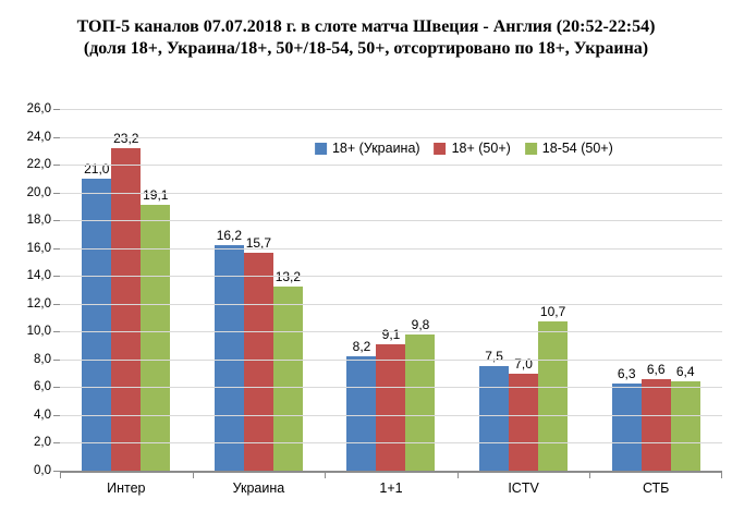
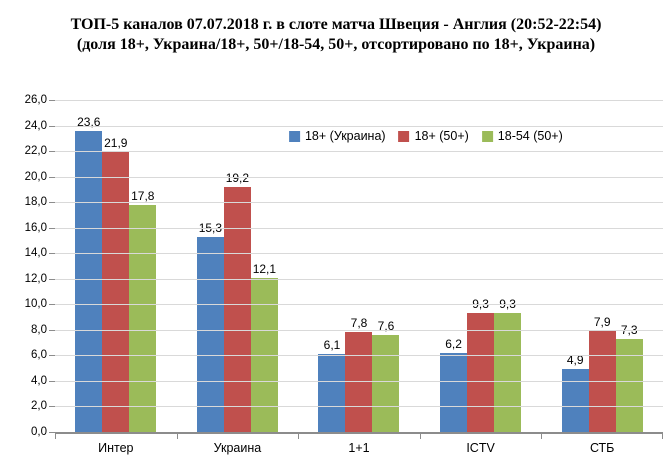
18+ (Украина)/Интер: 21,0 -> 23,6
18+ (50+)/Интер: 23,2 -> 21,9
18-54 (50+)/Интер: 19,1 -> 17,8
18+ (Украина)/Украина: 16,2 -> 15,3
18+ (50+)/Украина: 15,7 -> 19,2
18-54 (50+)/Украина: 13,2 -> 12,1
18+ (Украина)/1+1: 8,2 -> 6,1
18+ (50+)/1+1: 9,1 -> 7,8
18-54 (50+)/1+1: 9,8 -> 7,6
18+ (Украина)/ICTV: 7,5 -> 6,2
18+ (50+)/ICTV: 7,0 -> 9,3
18-54 (50+)/ICTV: 10,7 -> 9,3
18+ (Украина)/СТБ: 6,3 -> 4,9
18+ (50+)/СТБ: 6,6 -> 7,9
18-54 (50+)/СТБ: 6,4 -> 7,3
